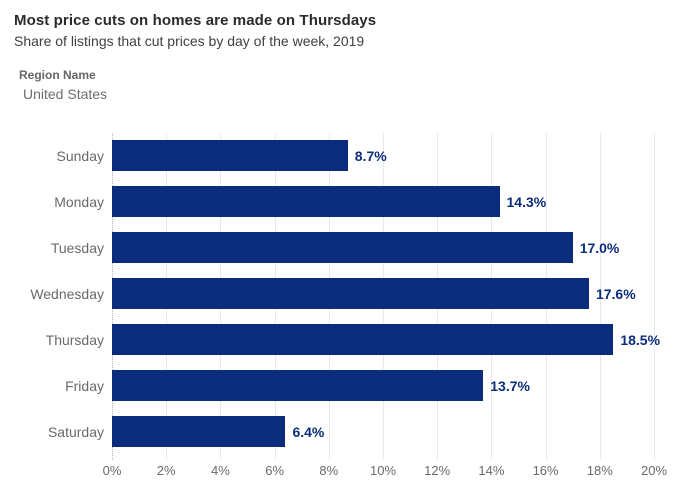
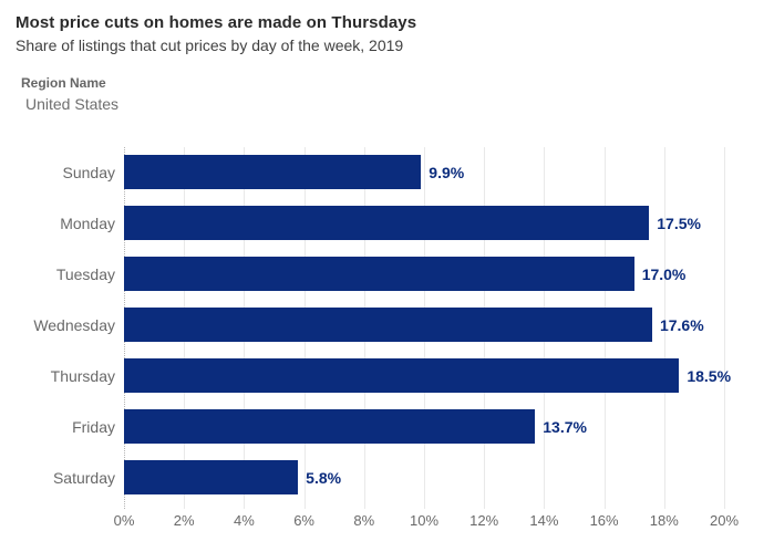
Sunday: 8.7% -> 9.9%
Monday: 14.3% -> 17.5%
Saturday: 6.4% -> 5.8%
